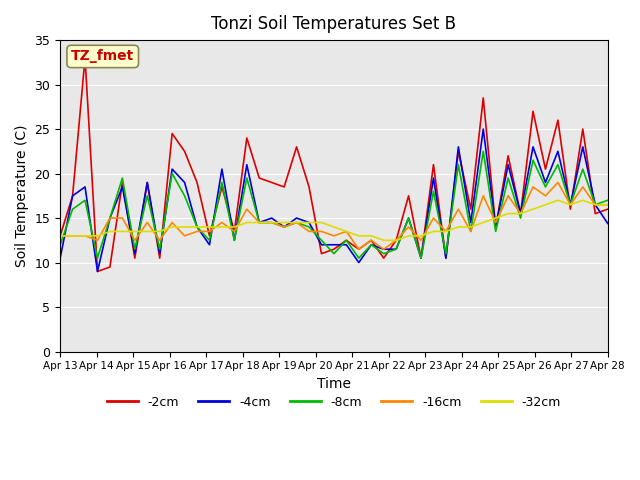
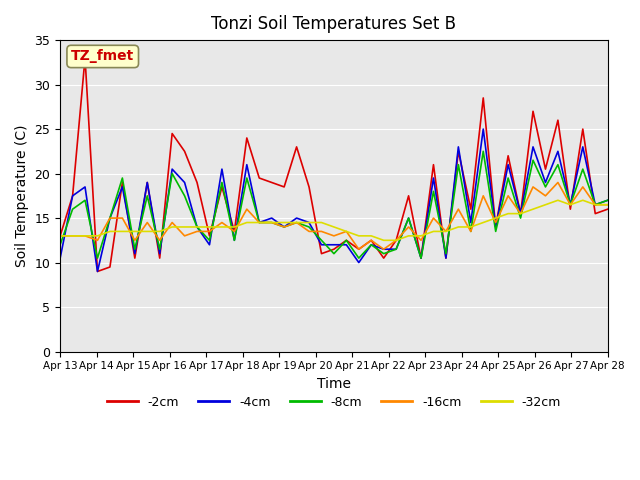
-4cm/Apr 28: 14.4 -> 17.0
